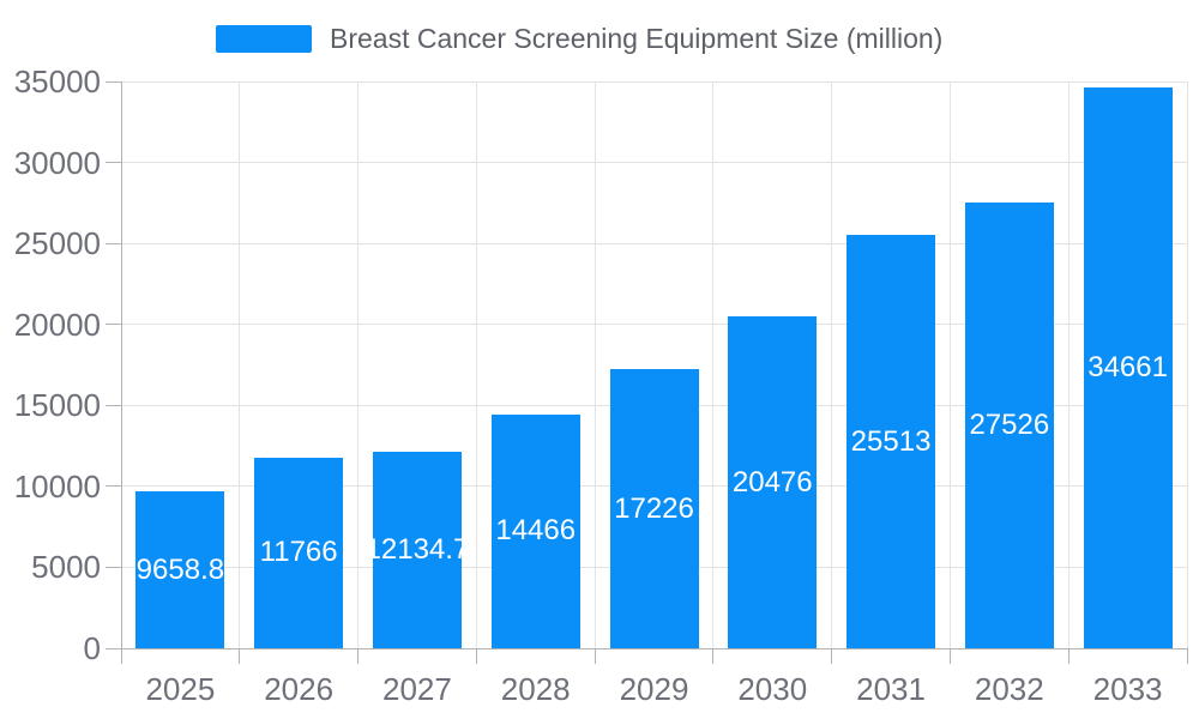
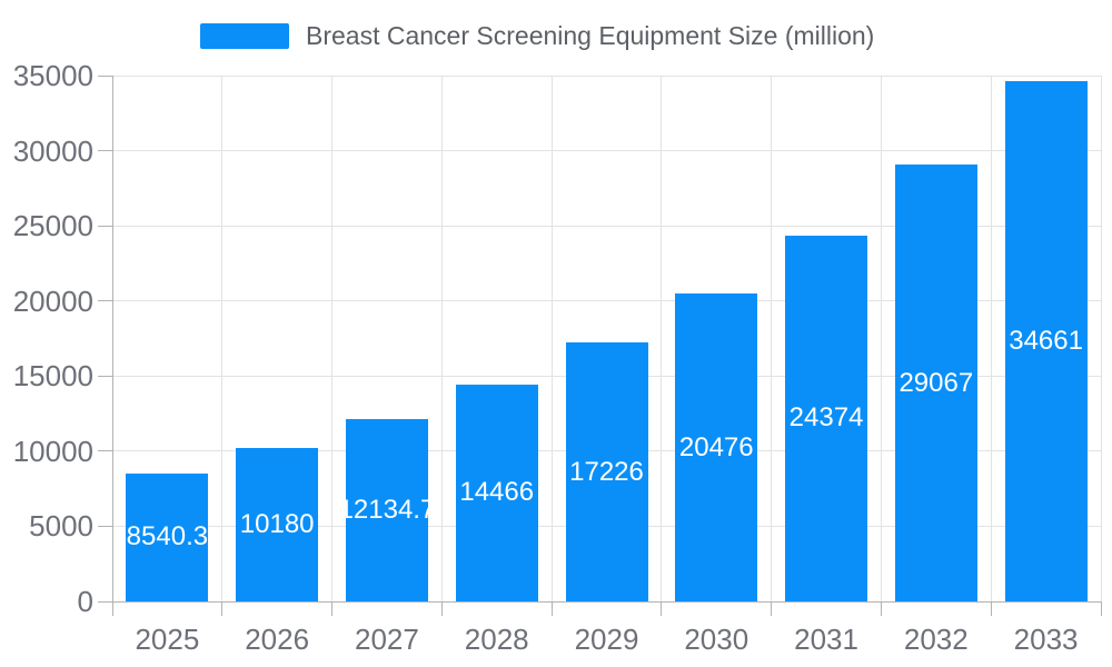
2025: 9658.8 -> 8540.3
2026: 11766 -> 10180
2031: 25513 -> 24374
2032: 27526 -> 29067
